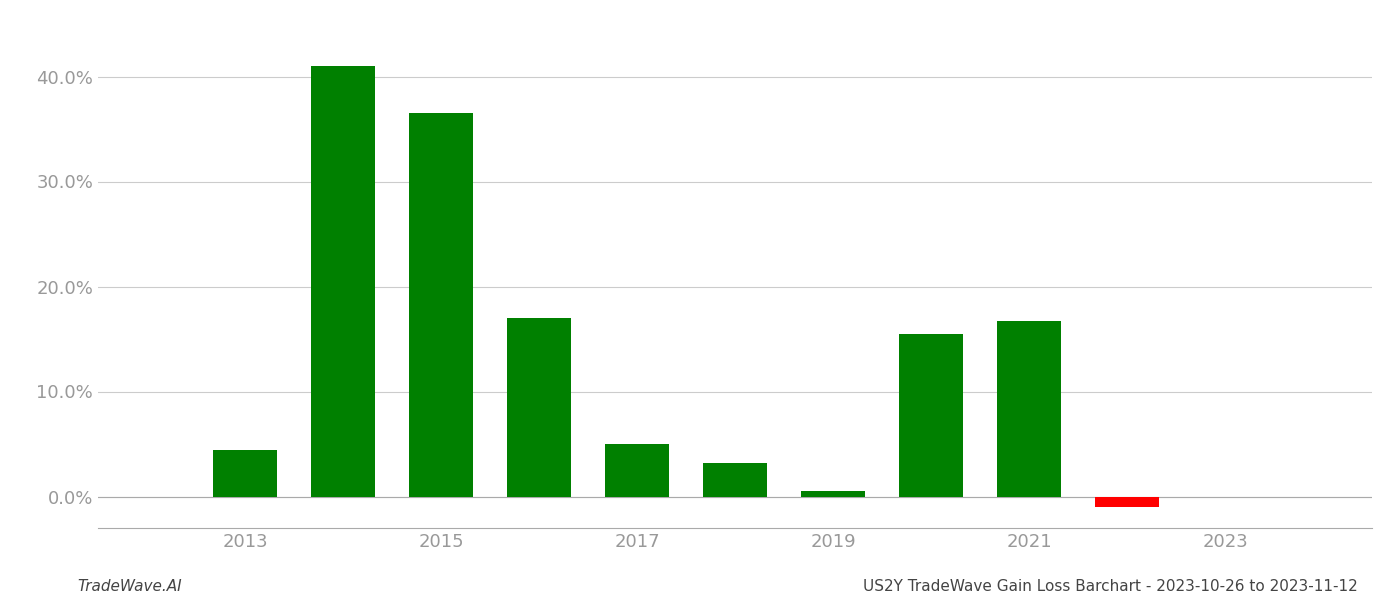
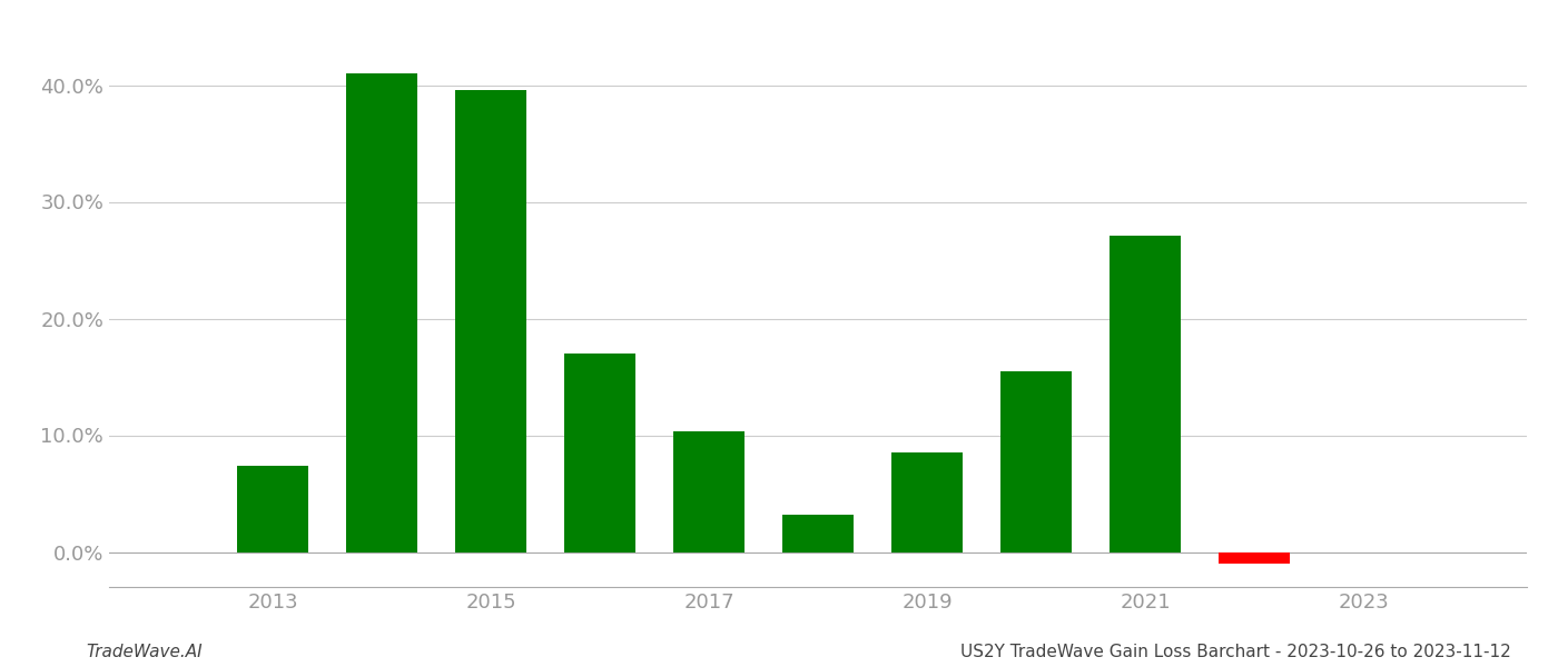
2013: 4.4% -> 7.4%
2015: 36.5% -> 39.6%
2017: 5.0% -> 10.3%
2019: 0.5% -> 8.5%
2021: 16.7% -> 27.1%
